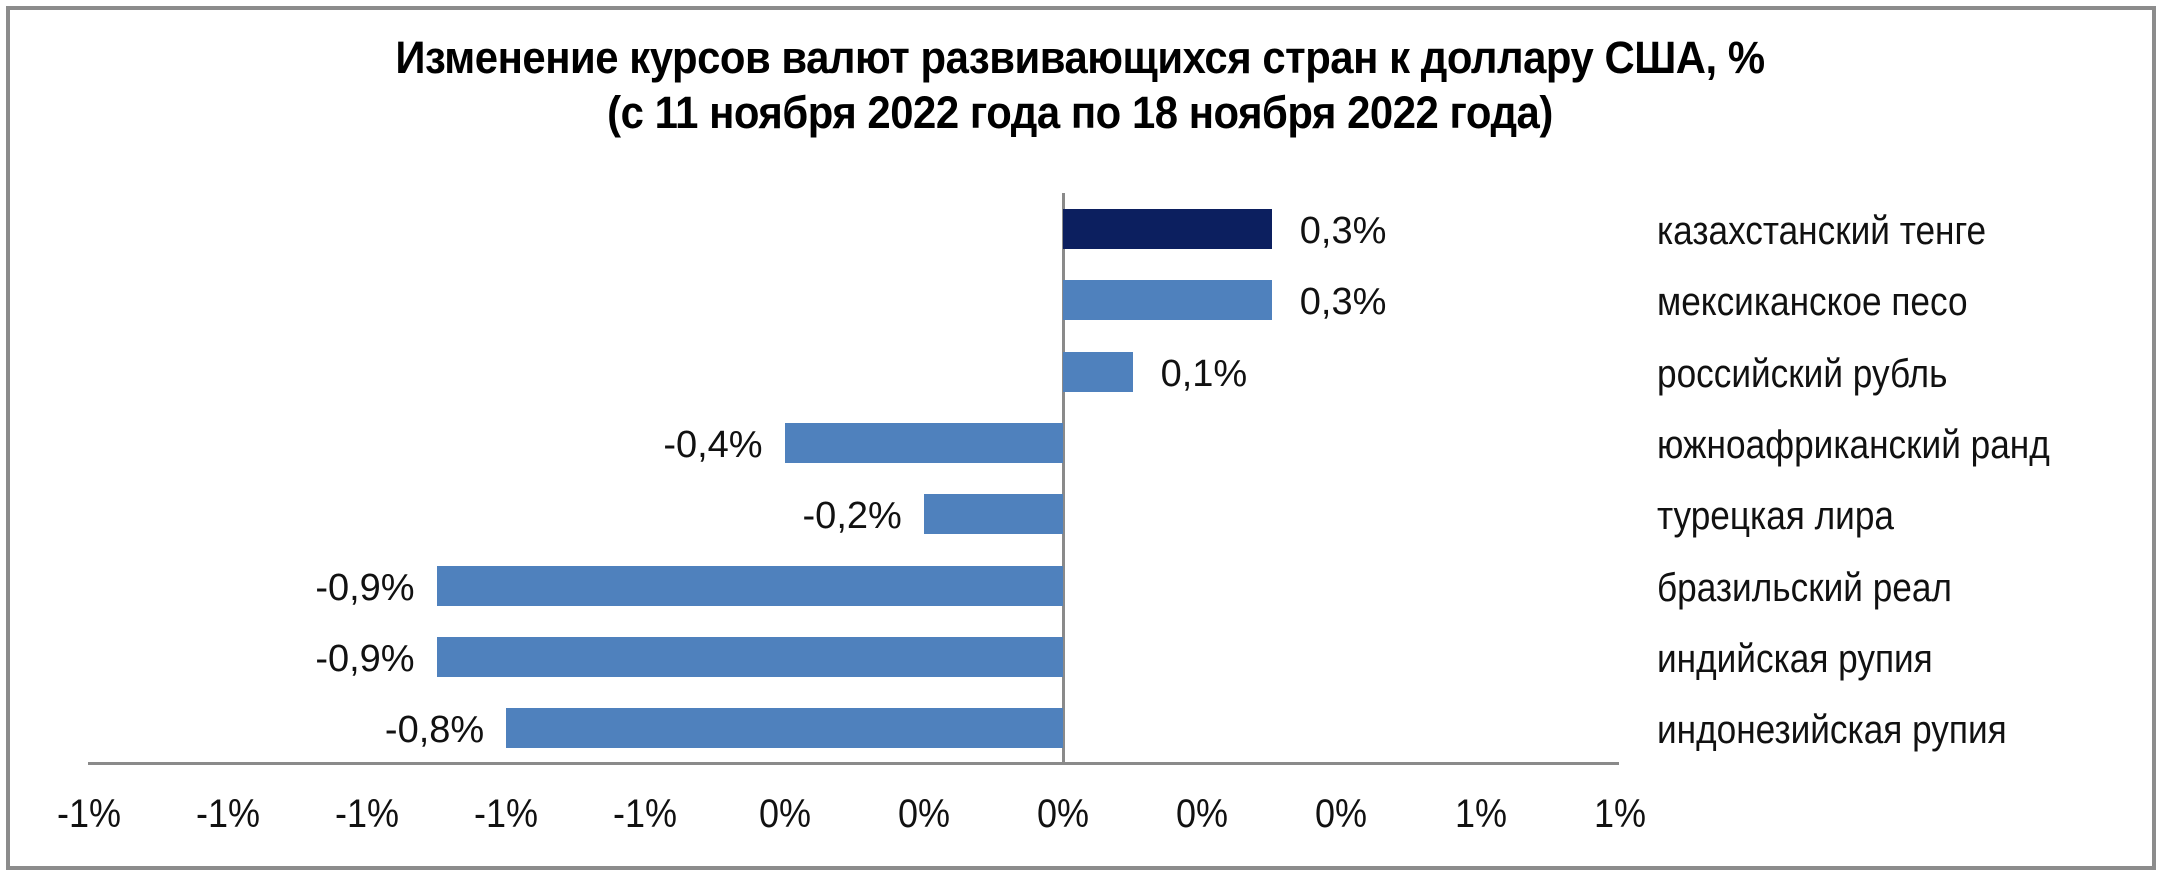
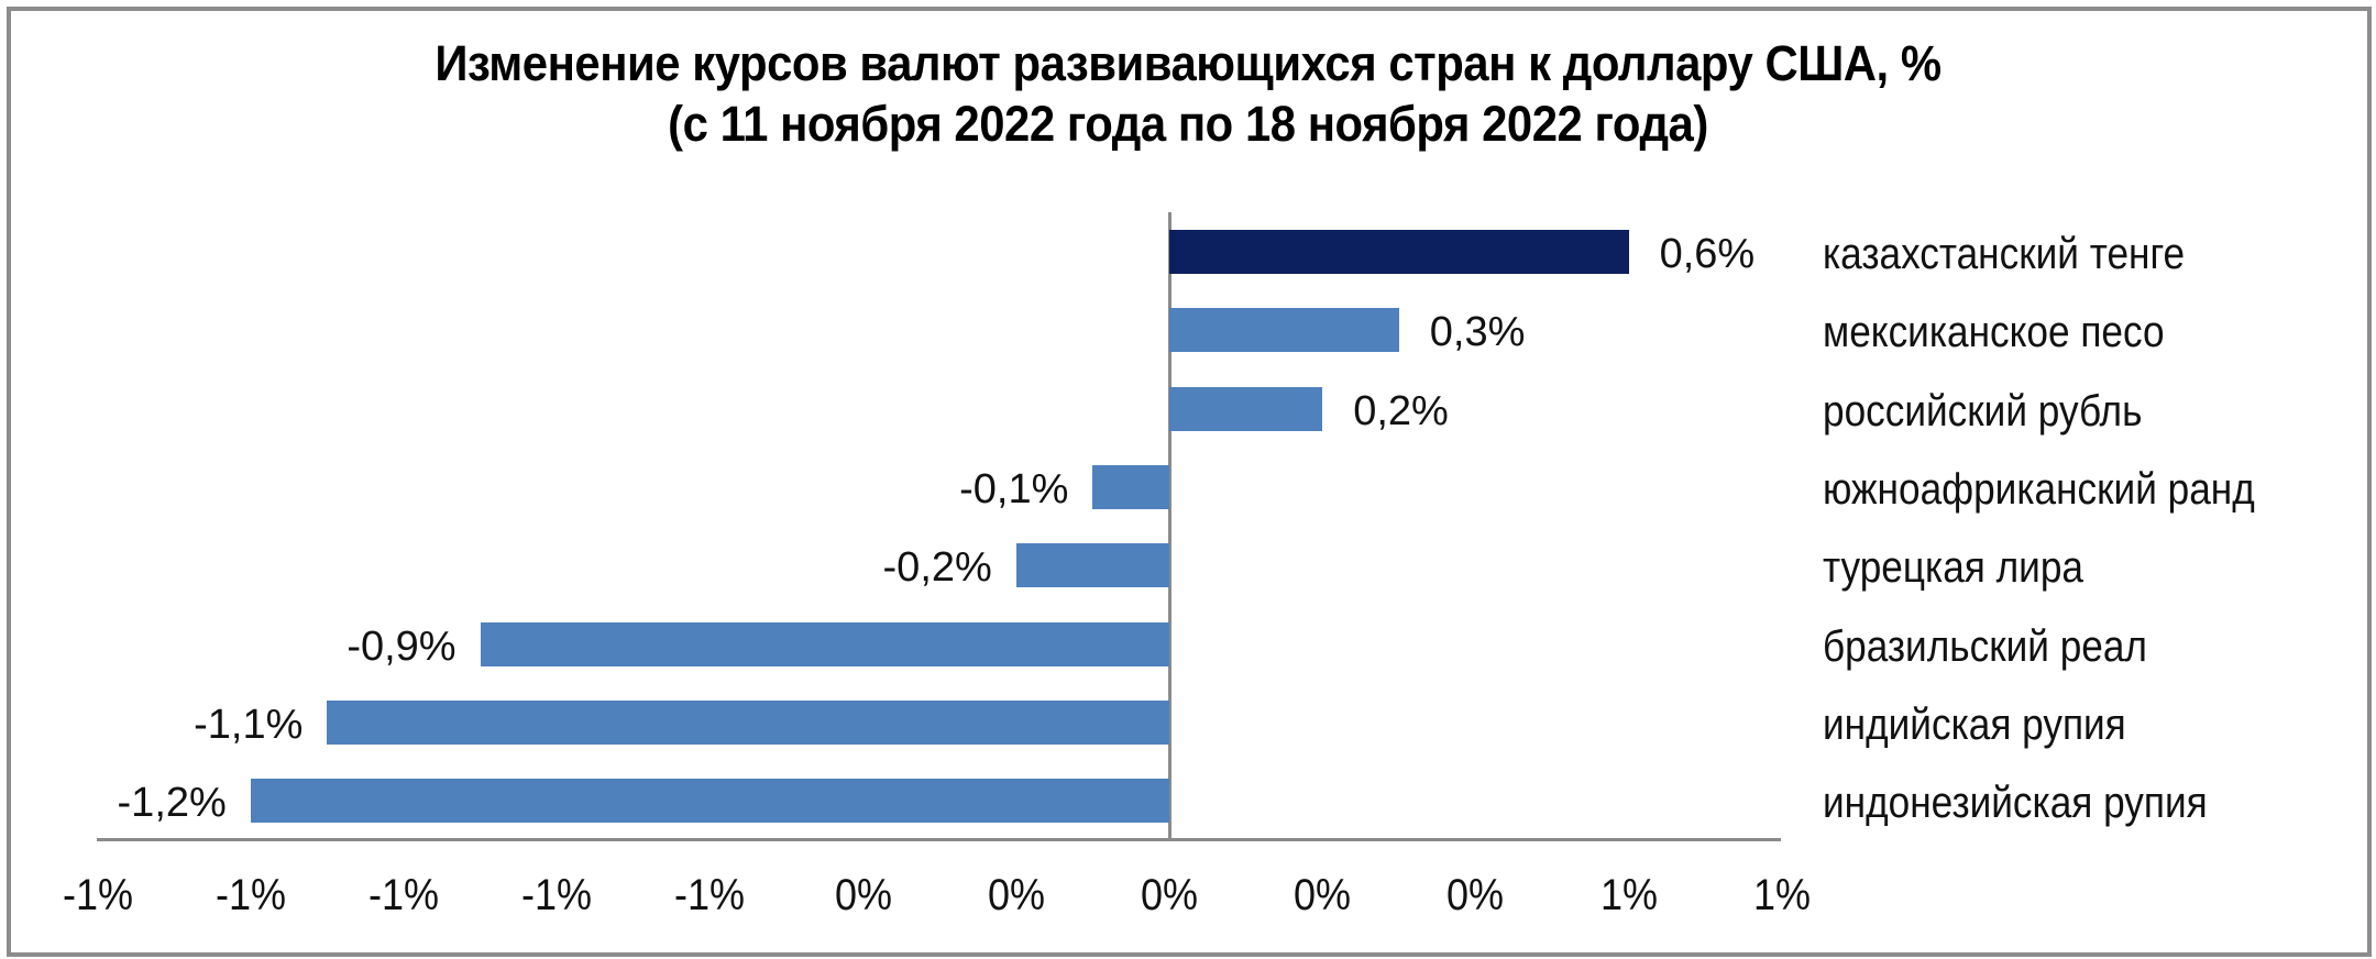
казахстанский тенге: 0,3% -> 0,6%
российский рубль: 0,1% -> 0,2%
южноафриканский ранд: -0,4% -> -0,1%
индийская рупия: -0,9% -> -1,1%
индонезийская рупия: -0,8% -> -1,2%
